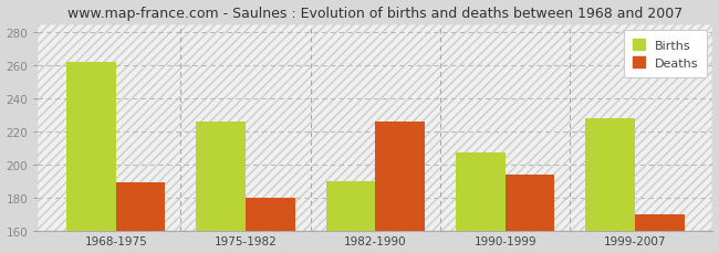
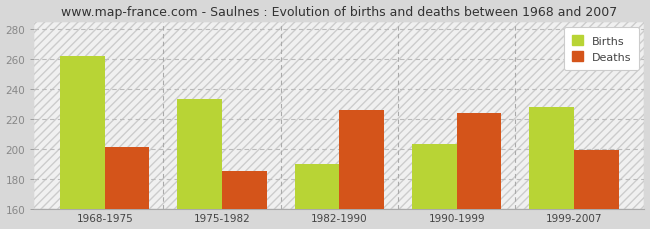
Deaths/1968-1975: 189 -> 201
Births/1975-1982: 226 -> 233
Deaths/1975-1982: 180 -> 185
Births/1990-1999: 207 -> 203
Deaths/1990-1999: 194 -> 224
Deaths/1999-2007: 170 -> 199
